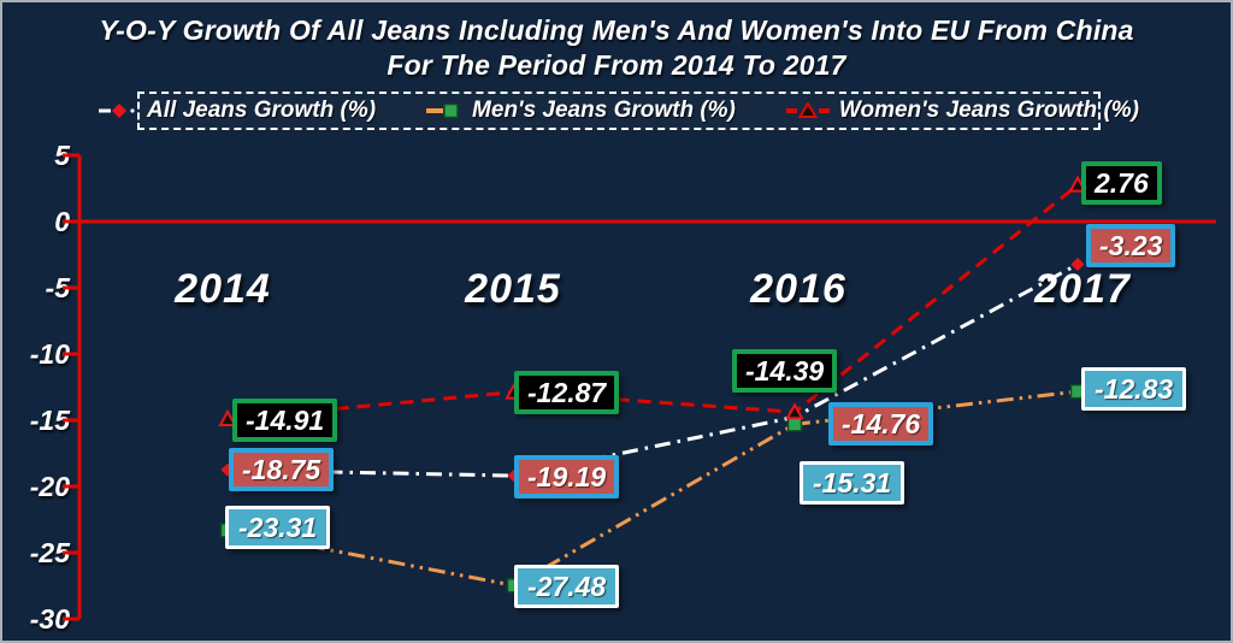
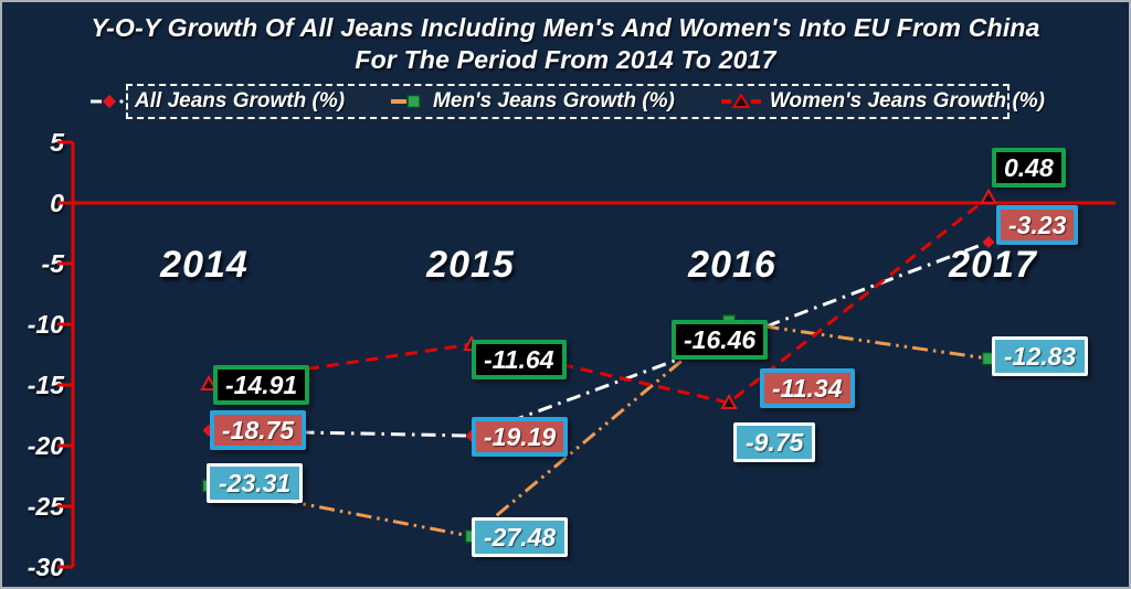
Women's Jeans Growth (%)/2015: -12.87 -> -11.64
All Jeans Growth (%)/2016: -14.76 -> -11.34
Men's Jeans Growth (%)/2016: -15.31 -> -9.75
Women's Jeans Growth (%)/2016: -14.39 -> -16.46
Women's Jeans Growth (%)/2017: 2.76 -> 0.48
